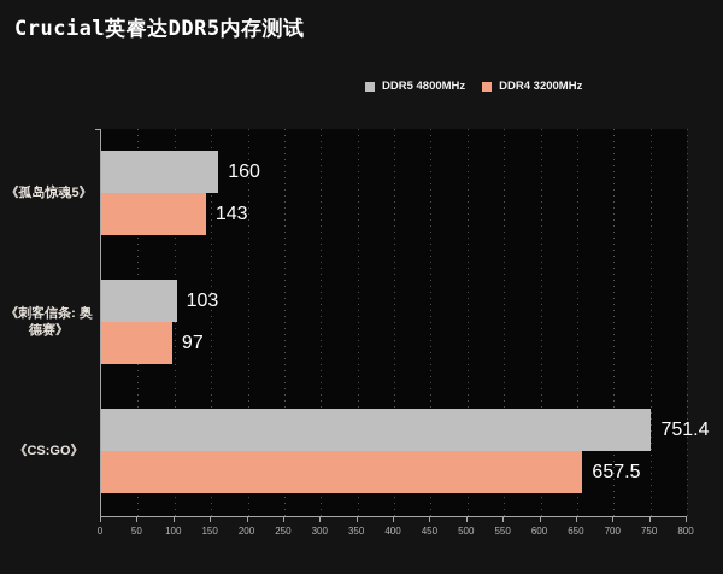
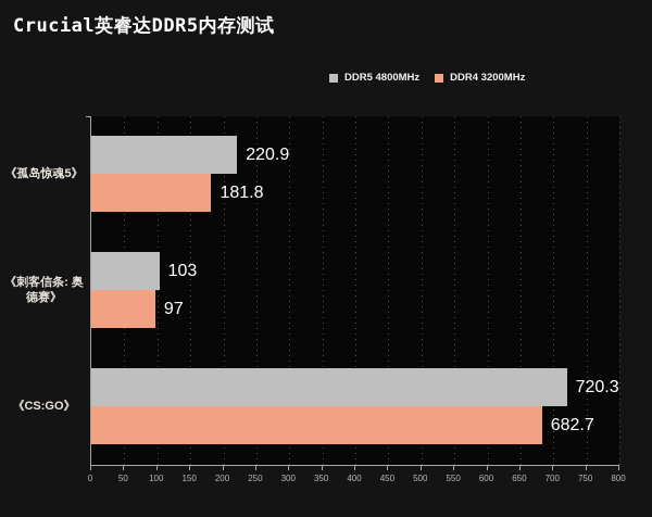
DDR5 4800MHz/《孤岛惊魂5》: 160 -> 220.9
DDR4 3200MHz/《孤岛惊魂5》: 143 -> 181.8
DDR5 4800MHz/《CS:GO》: 751.4 -> 720.3
DDR4 3200MHz/《CS:GO》: 657.5 -> 682.7
